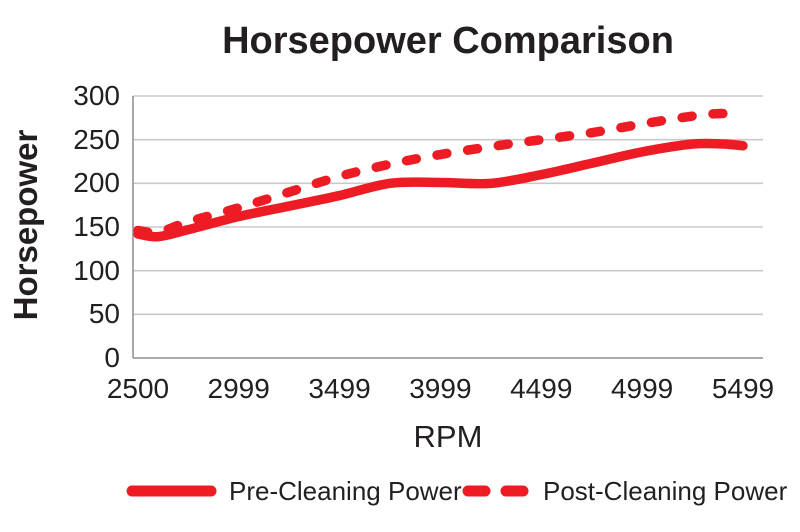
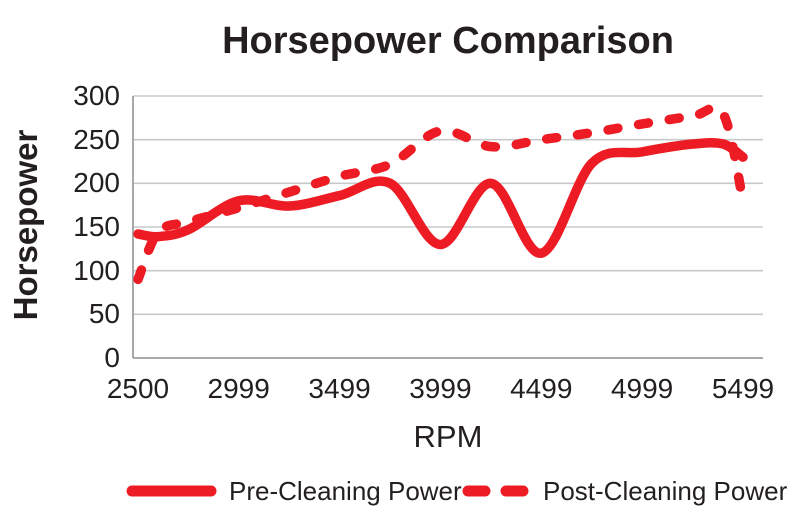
Post-Cleaning Power/2500: 150 -> 90
Pre-Cleaning Power/2999: 160 -> 180
Pre-Cleaning Power/3999: 200 -> 130
Post-Cleaning Power/3999: 230 -> 260
Pre-Cleaning Power/4499: 210 -> 120
Pre-Cleaning Power/5499: 240 -> 230
Post-Cleaning Power/5499: 280 -> 180
